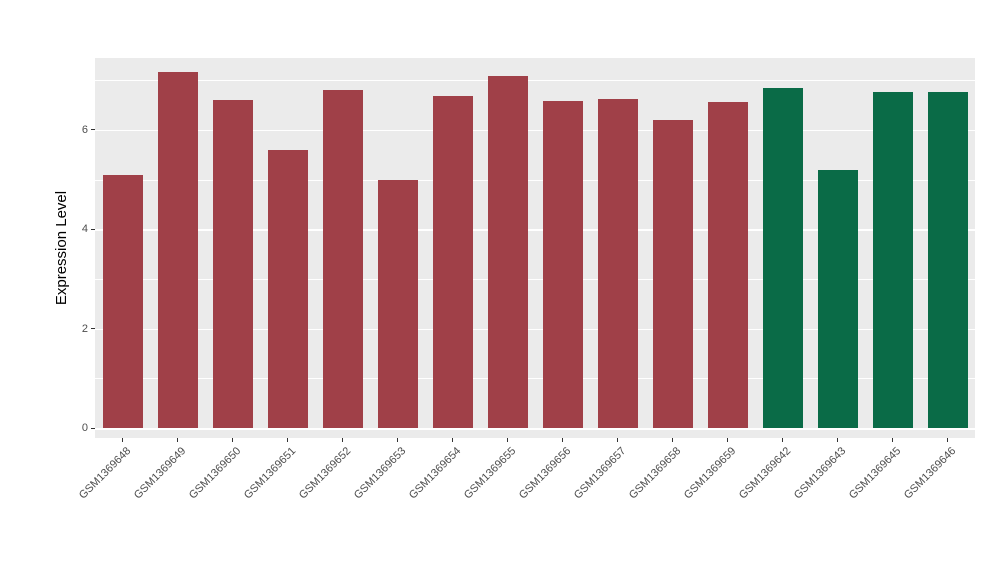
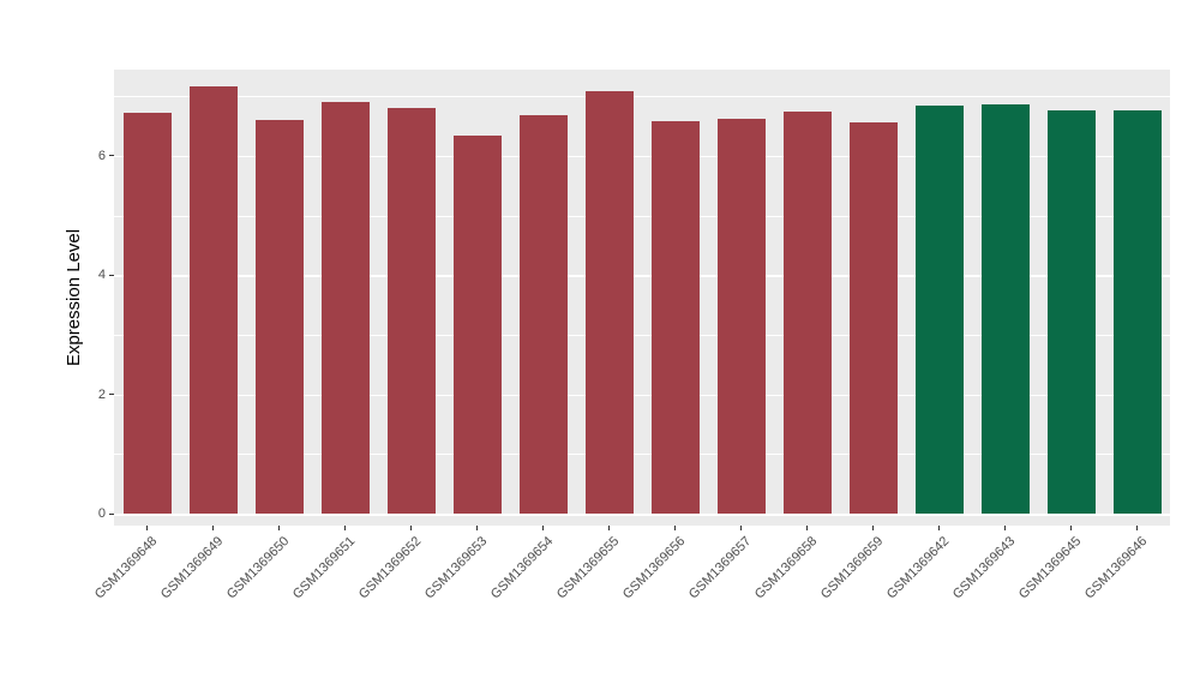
GSM1369648: 5.1 -> 6.7
GSM1369651: 5.6 -> 6.9
GSM1369653: 5.0 -> 6.3
GSM1369658: 6.2 -> 6.7
GSM1369643: 5.2 -> 6.9
